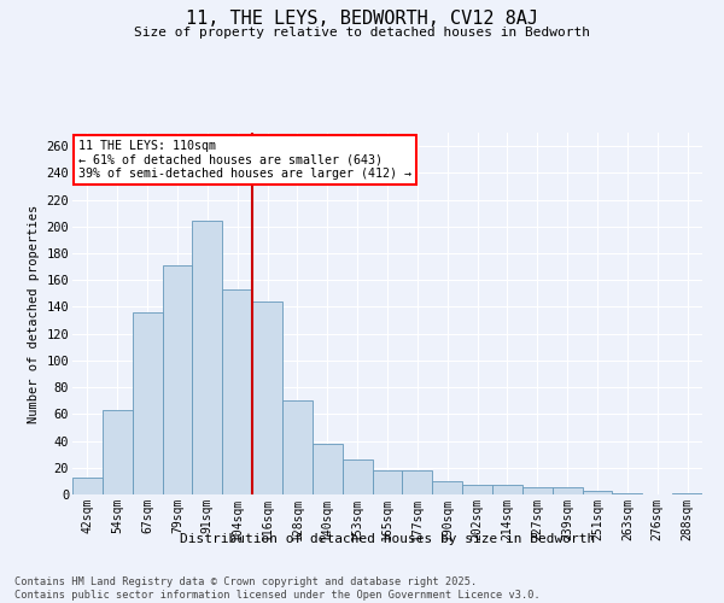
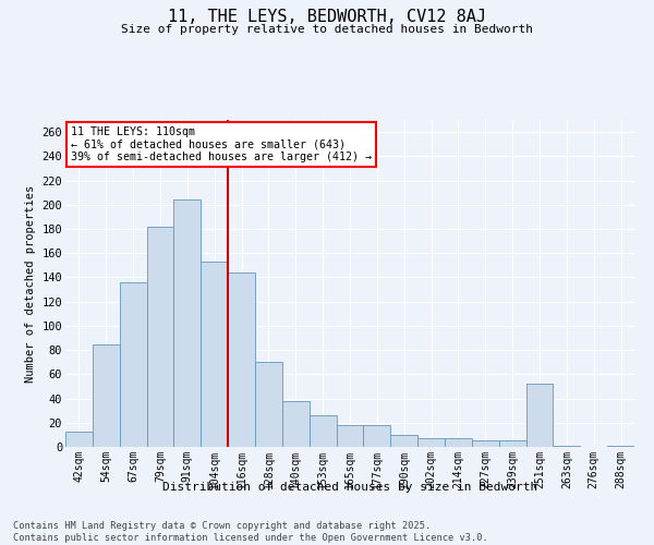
54sqm: 63 -> 85
79sqm: 171 -> 182
251sqm: 3 -> 52
